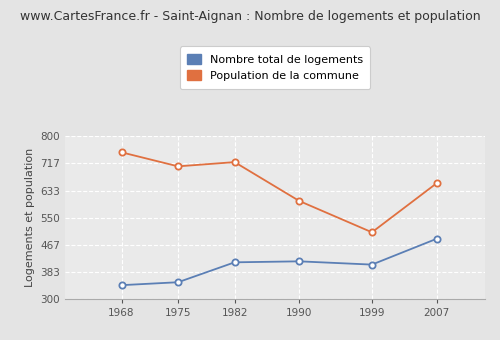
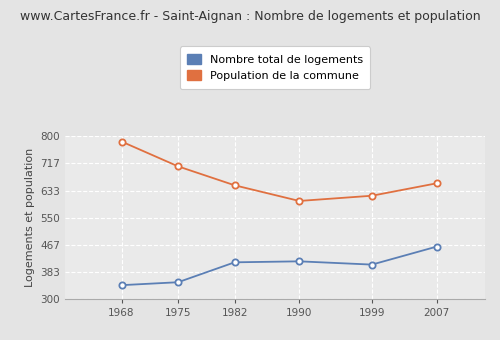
Population de la commune/1968: 750 -> 783
Population de la commune/1982: 720 -> 649
Population de la commune/1999: 505 -> 617
Nombre total de logements/2007: 485 -> 461
